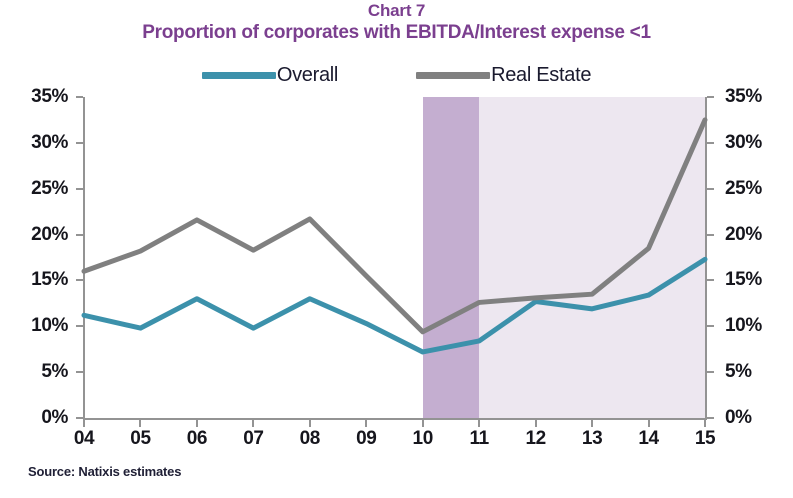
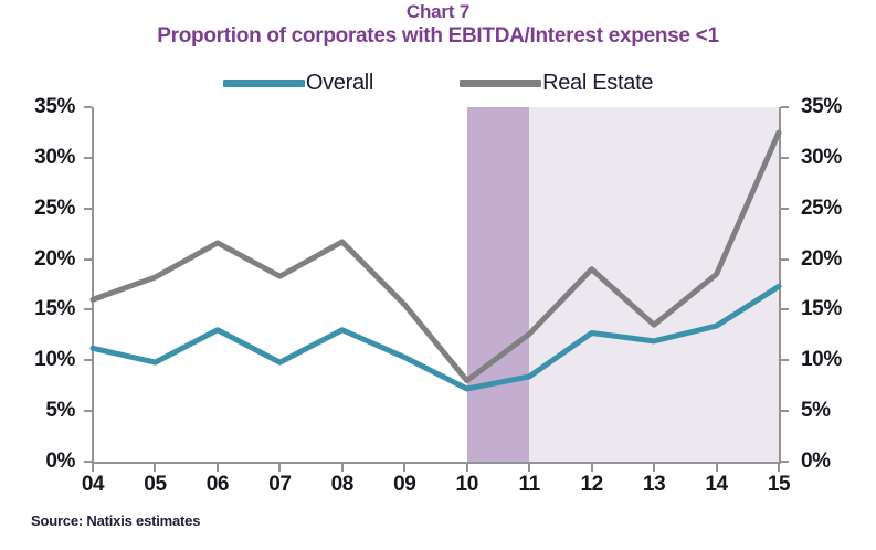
Real Estate/10: 9% -> 8%
Real Estate/12: 13% -> 19%
